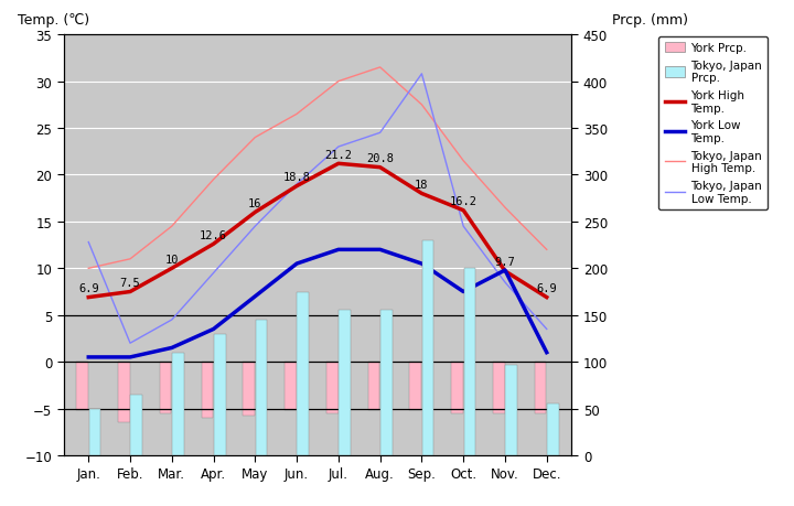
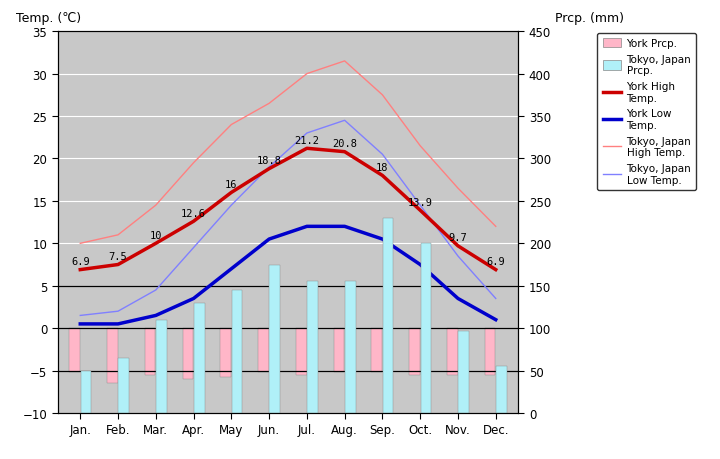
Tokyo, Japan Low Temp./Jan.: 12.8 -> 1.5
Tokyo, Japan Low Temp./Sep.: 30.8 -> 20.5
York High Temp./Oct.: 16.2 -> 13.9
York Low Temp./Nov.: 9.8 -> 3.5
